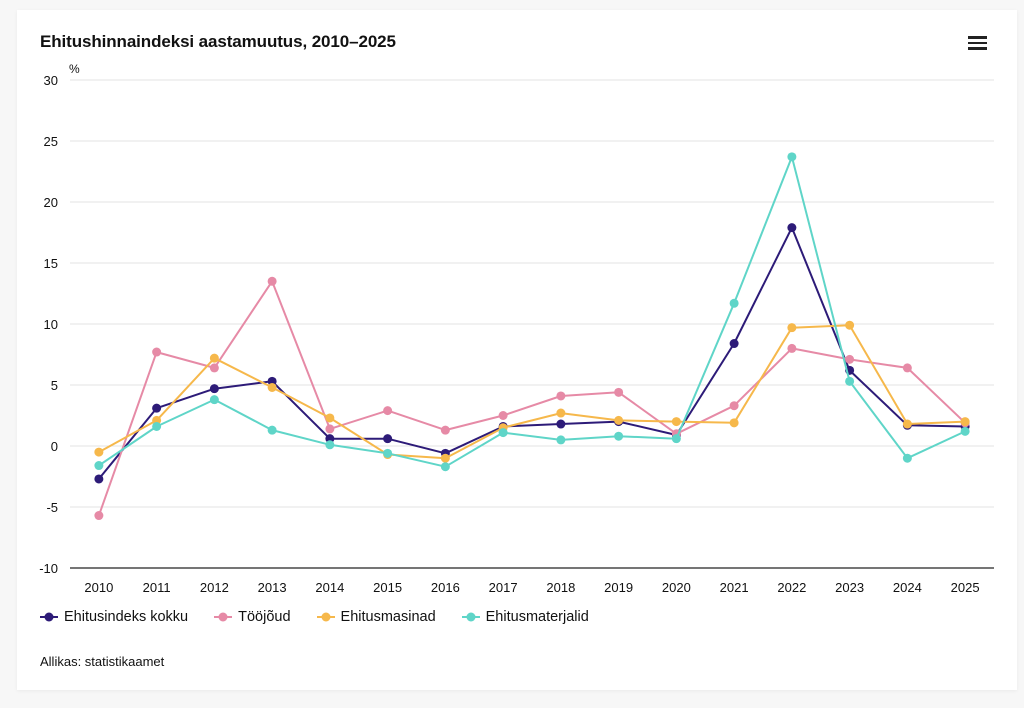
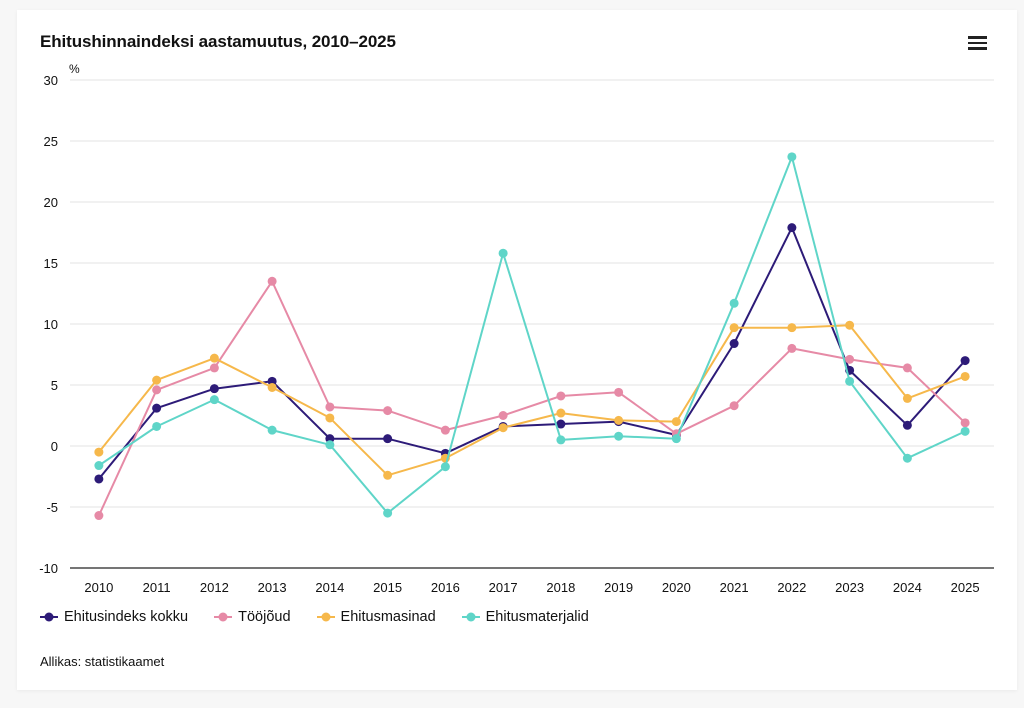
Tööjõud/2011: 7.7 -> 4.6
Ehitusmasinad/2011: 2.1 -> 5.4
Tööjõud/2014: 1.4 -> 3.2
Ehitusmasinad/2015: -0.7 -> -2.4
Ehitusmaterjalid/2015: -0.6 -> -5.5
Ehitusmaterjalid/2017: 1.1 -> 15.8
Ehitusmasinad/2021: 1.9 -> 9.7
Ehitusmasinad/2024: 1.8 -> 3.9
Ehitusindeks kokku/2025: 1.6 -> 7.0
Ehitusmasinad/2025: 2.0 -> 5.7
